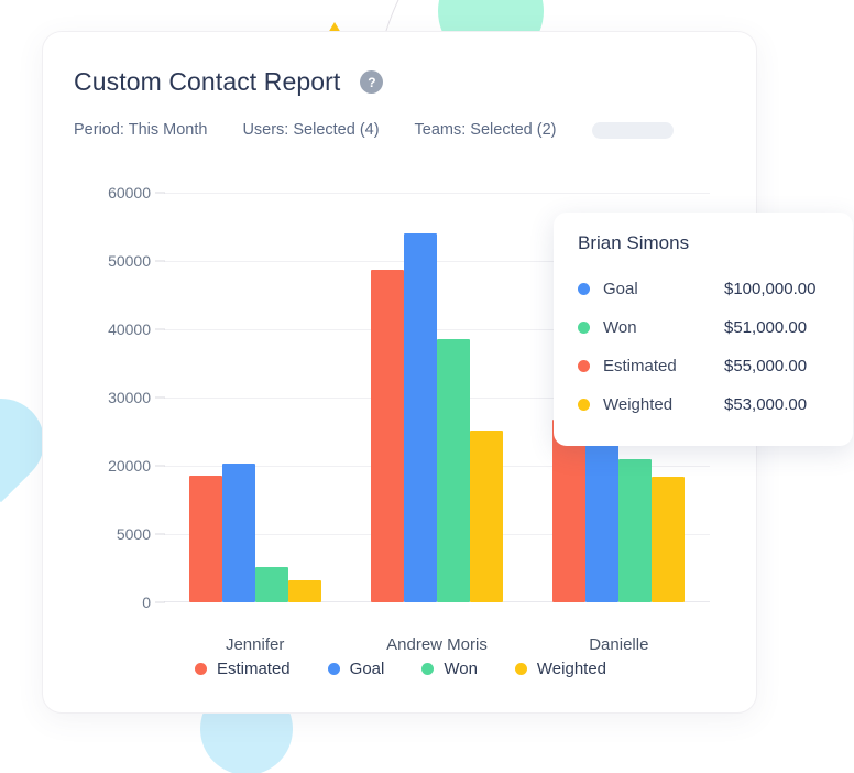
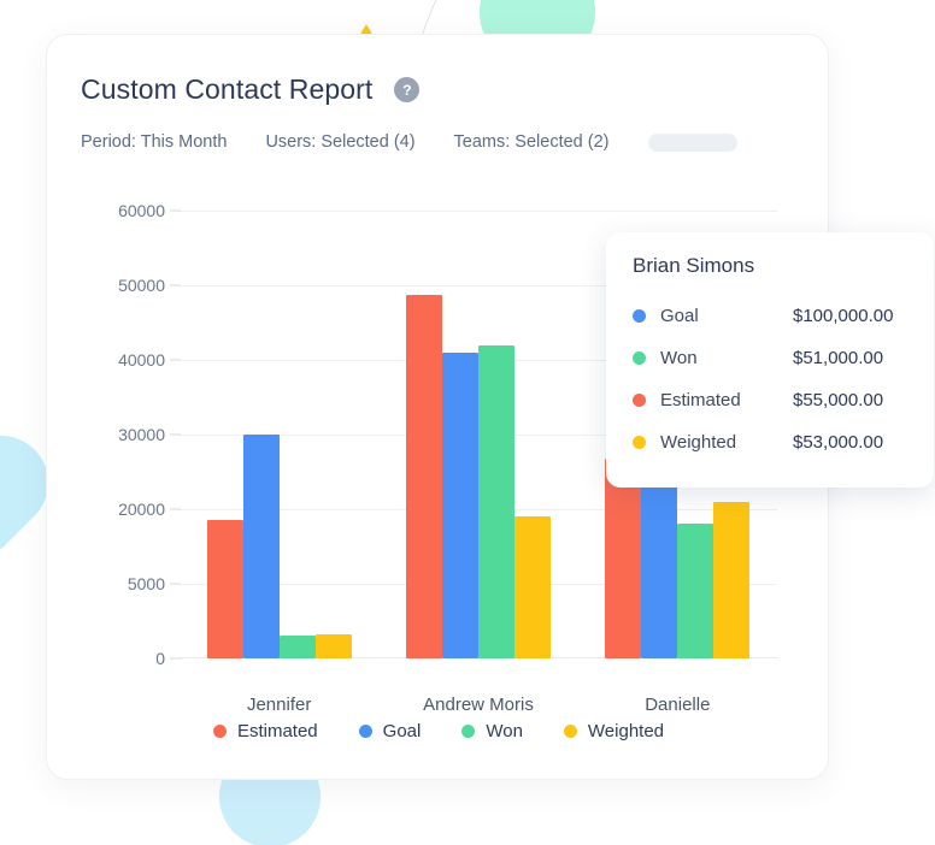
Goal/Jennifer: 20000 -> 30000
Won/Jennifer: 5000 -> 3000
Goal/Andrew Moris: 54000 -> 41000
Won/Andrew Moris: 38000 -> 42000
Weighted/Andrew Moris: 25000 -> 19000
Won/Danielle: 21000 -> 18000
Weighted/Danielle: 18000 -> 21000
